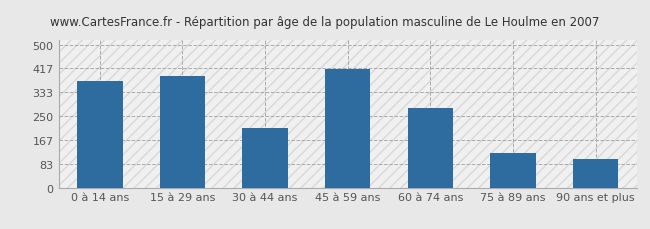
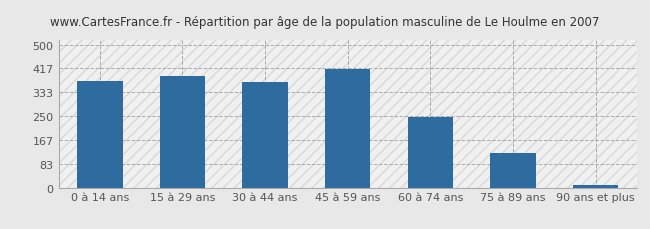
30 à 44 ans: 210 -> 368
60 à 74 ans: 280 -> 248
90 ans et plus: 100 -> 10
